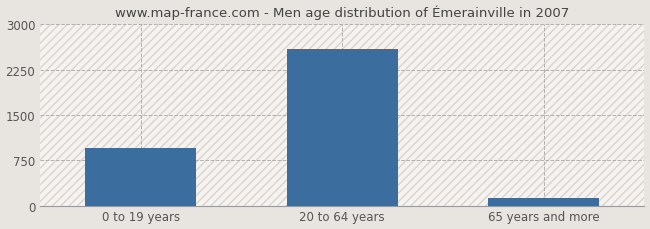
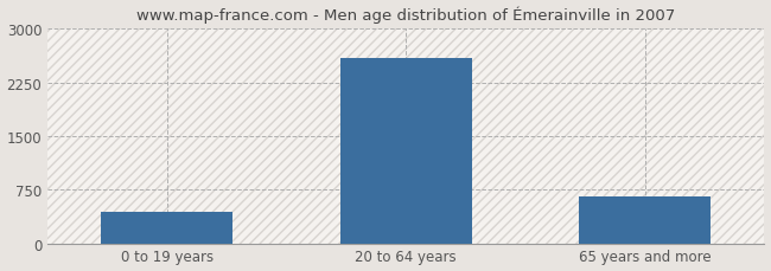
0 to 19 years: 950 -> 440
65 years and more: 130 -> 660
